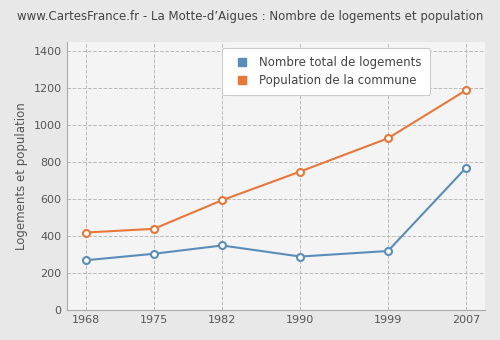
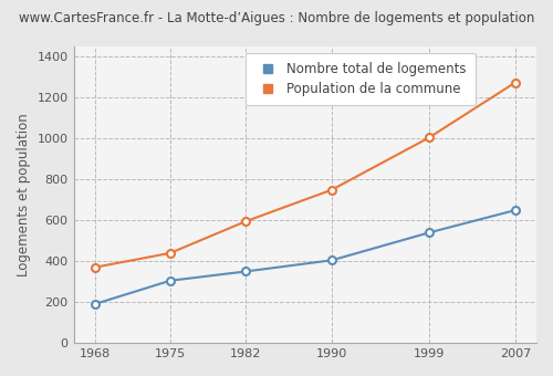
Nombre total de logements/1968: 270 -> 190
Population de la commune/1968: 420 -> 370
Nombre total de logements/1990: 290 -> 400
Nombre total de logements/1999: 320 -> 540
Population de la commune/1999: 930 -> 1000
Nombre total de logements/2007: 770 -> 650
Population de la commune/2007: 1190 -> 1280
